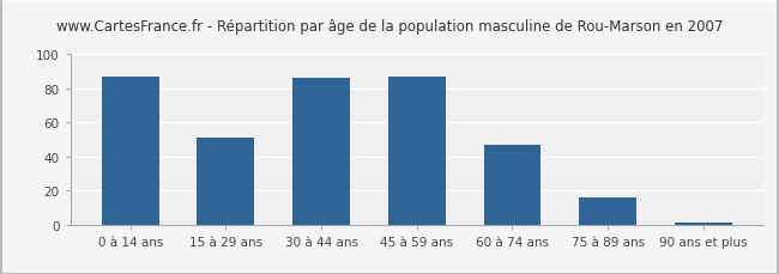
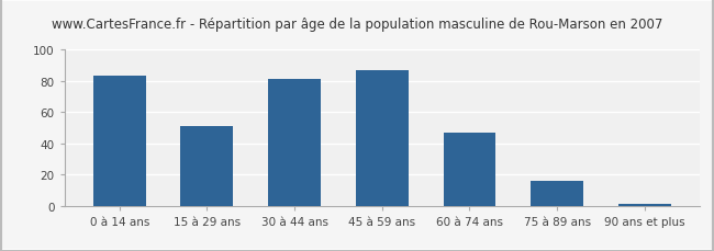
0 à 14 ans: 87 -> 83
30 à 44 ans: 86 -> 81
